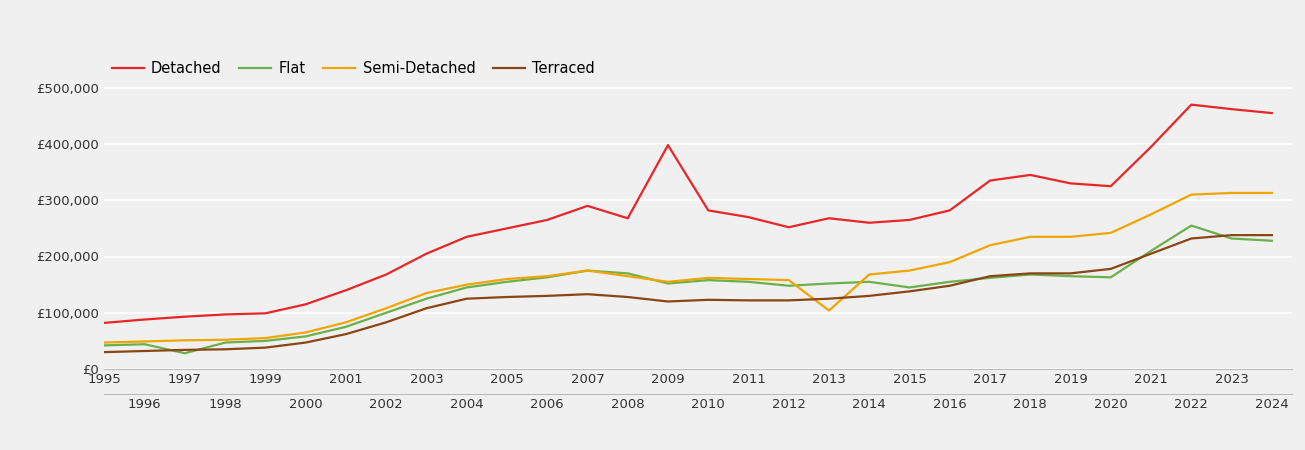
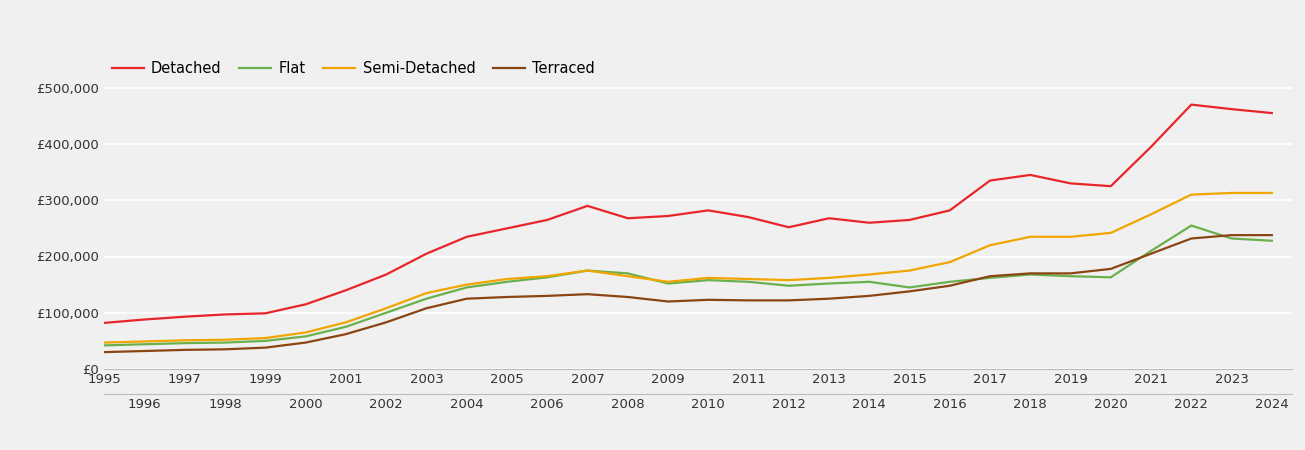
Flat/1997: £28,000 -> £46,000
Detached/2009: £398,000 -> £272,000
Semi-Detached/2013: £104,000 -> £162,000
